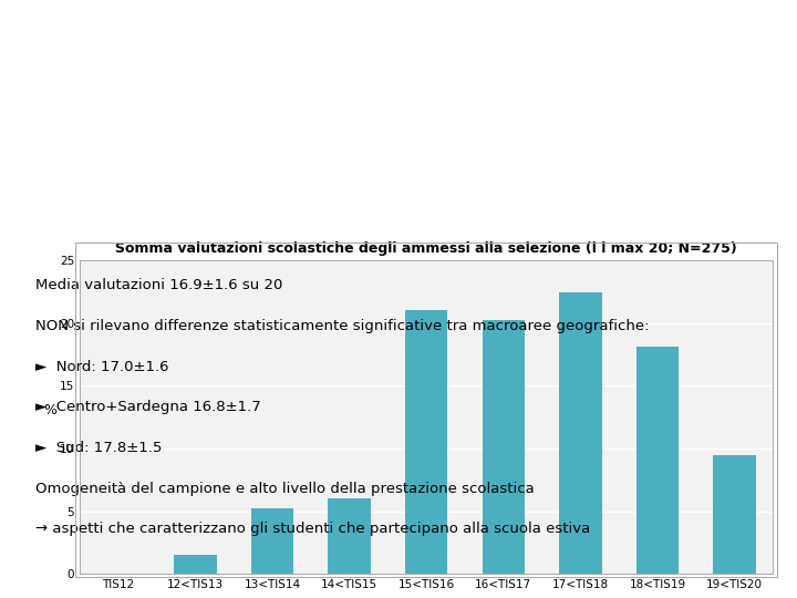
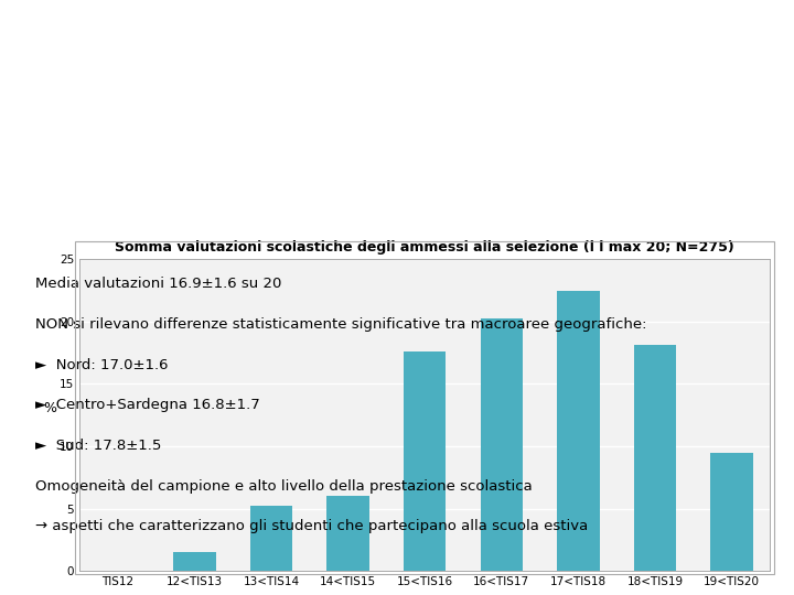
15<TIS16: 21.0 -> 17.6
